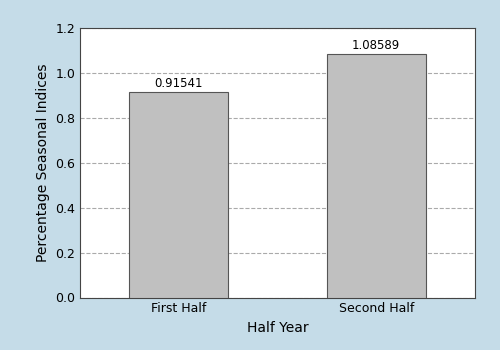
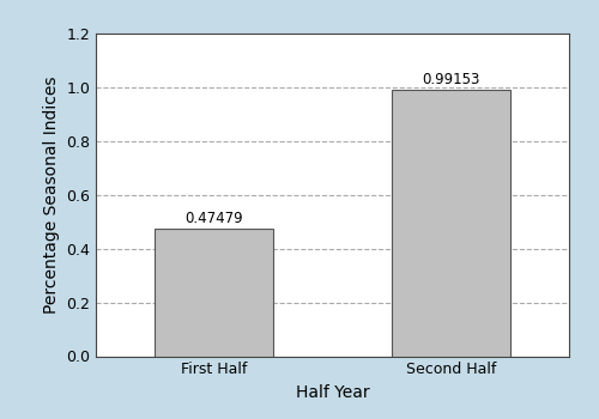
First Half: 0.91541 -> 0.47479
Second Half: 1.08589 -> 0.99153
